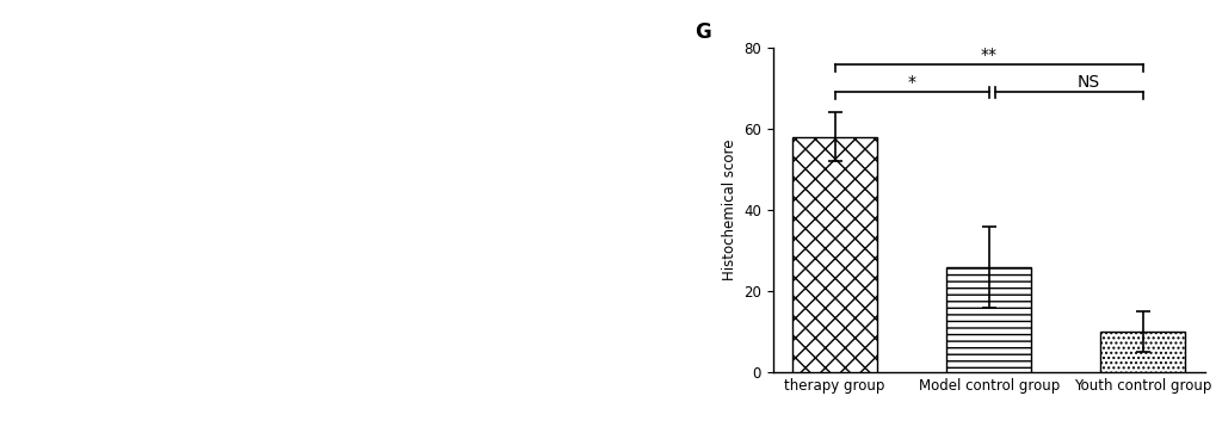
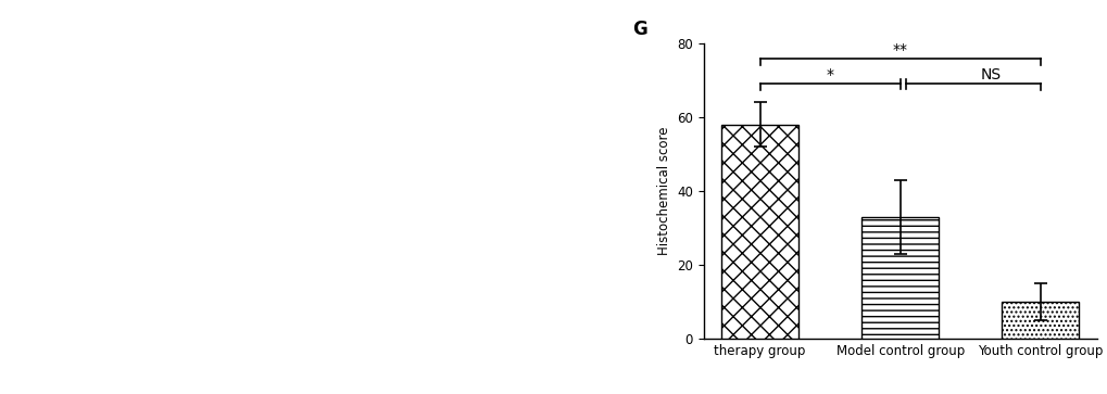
Model control group: 26 -> 33
